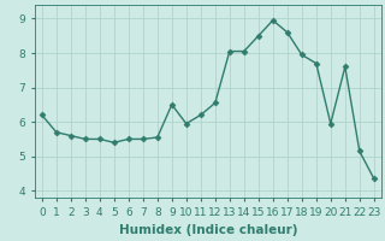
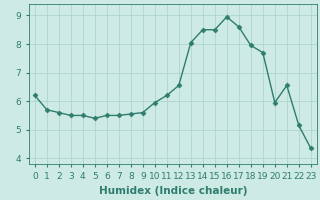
9: 6.50 -> 5.60
14: 8.05 -> 8.50
21: 7.60 -> 6.55
